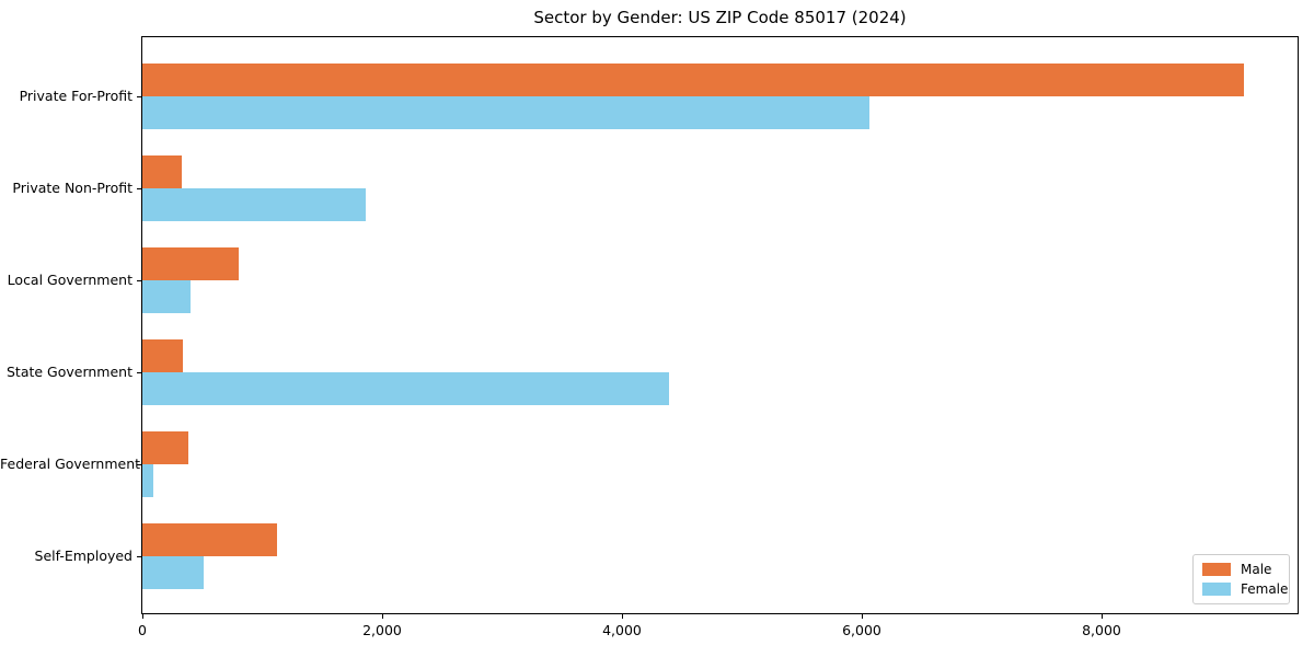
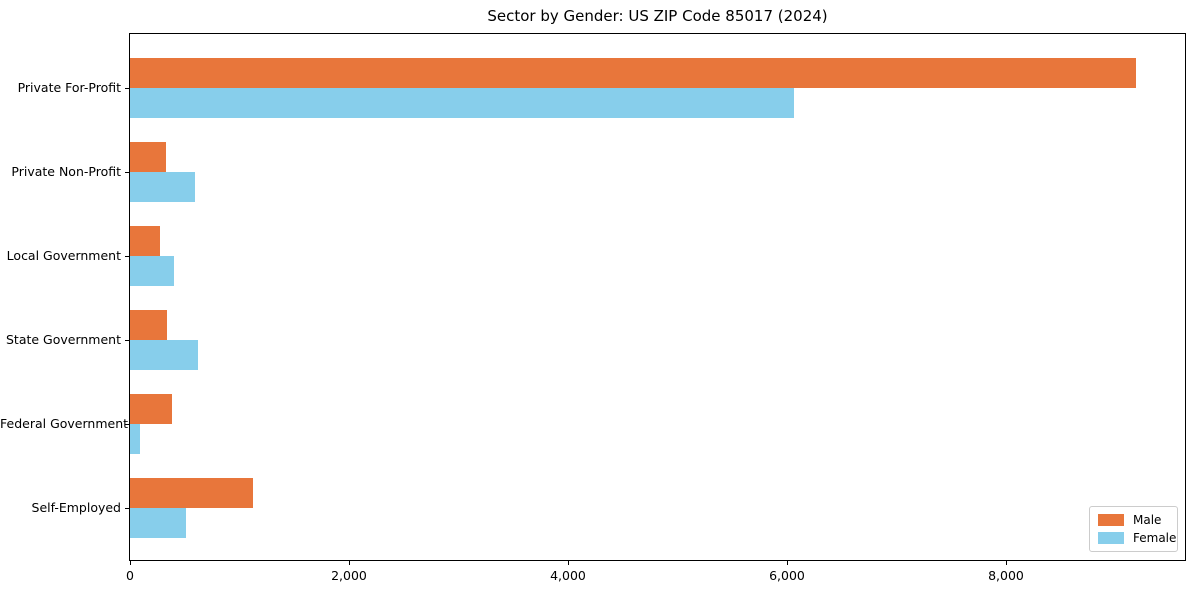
Female/Private Non-Profit: 1860 -> 590
Male/Local Government: 800 -> 270
Female/State Government: 4390 -> 620
